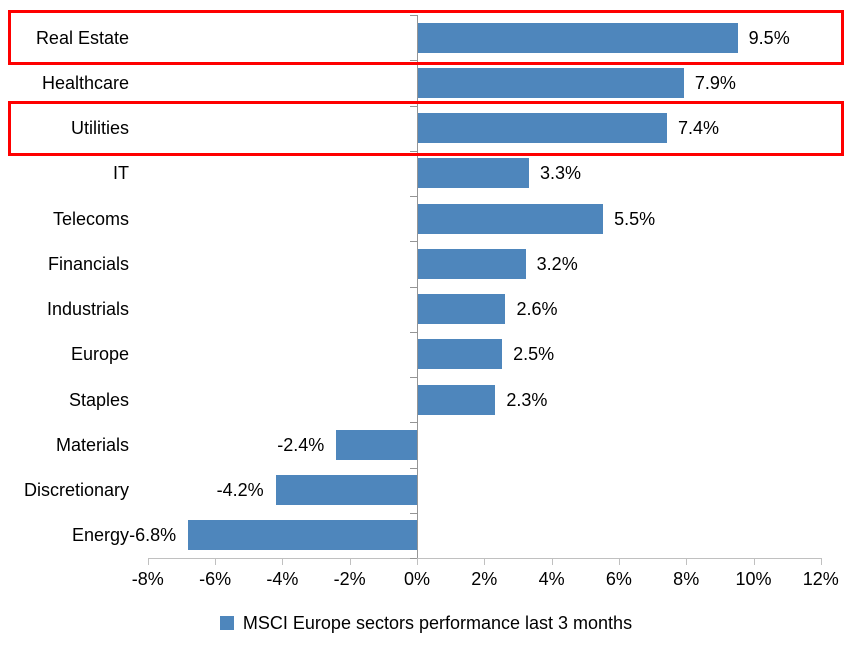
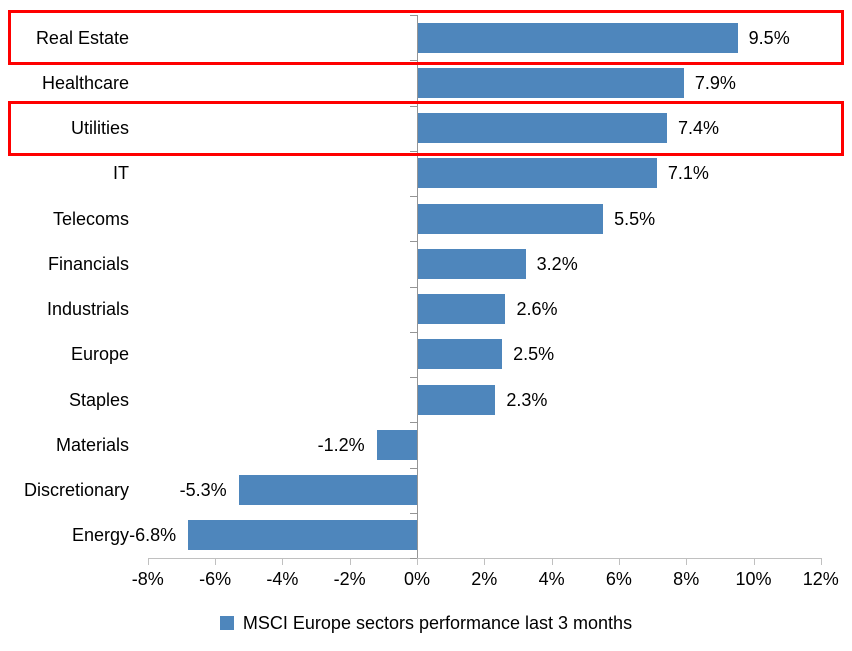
IT: 3.3% -> 7.1%
Materials: -2.4% -> -1.2%
Discretionary: -4.2% -> -5.3%
